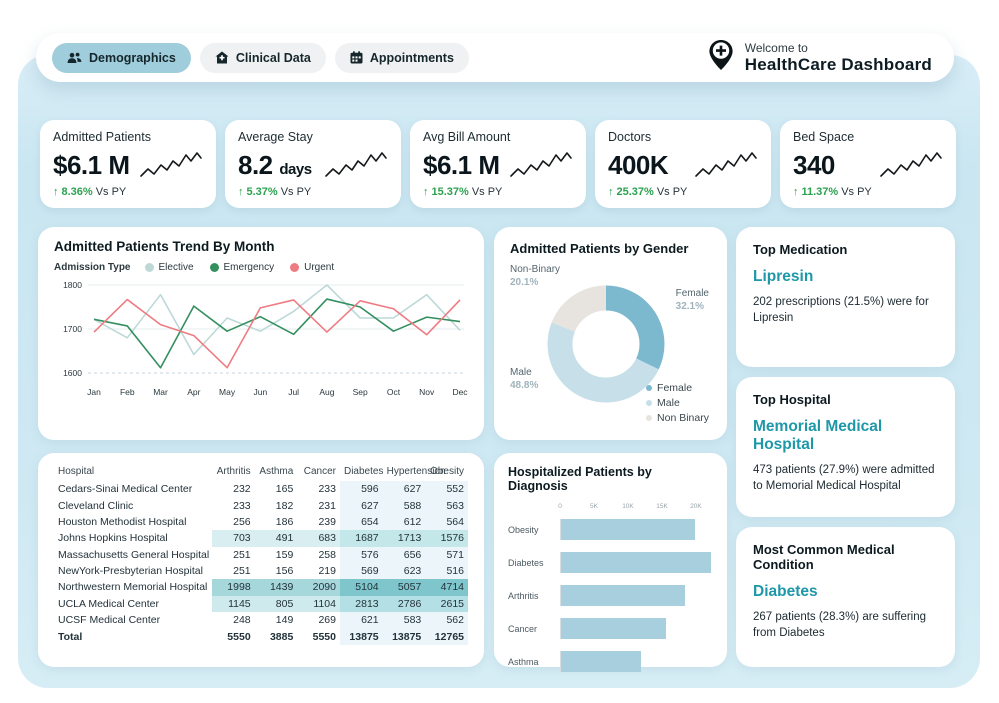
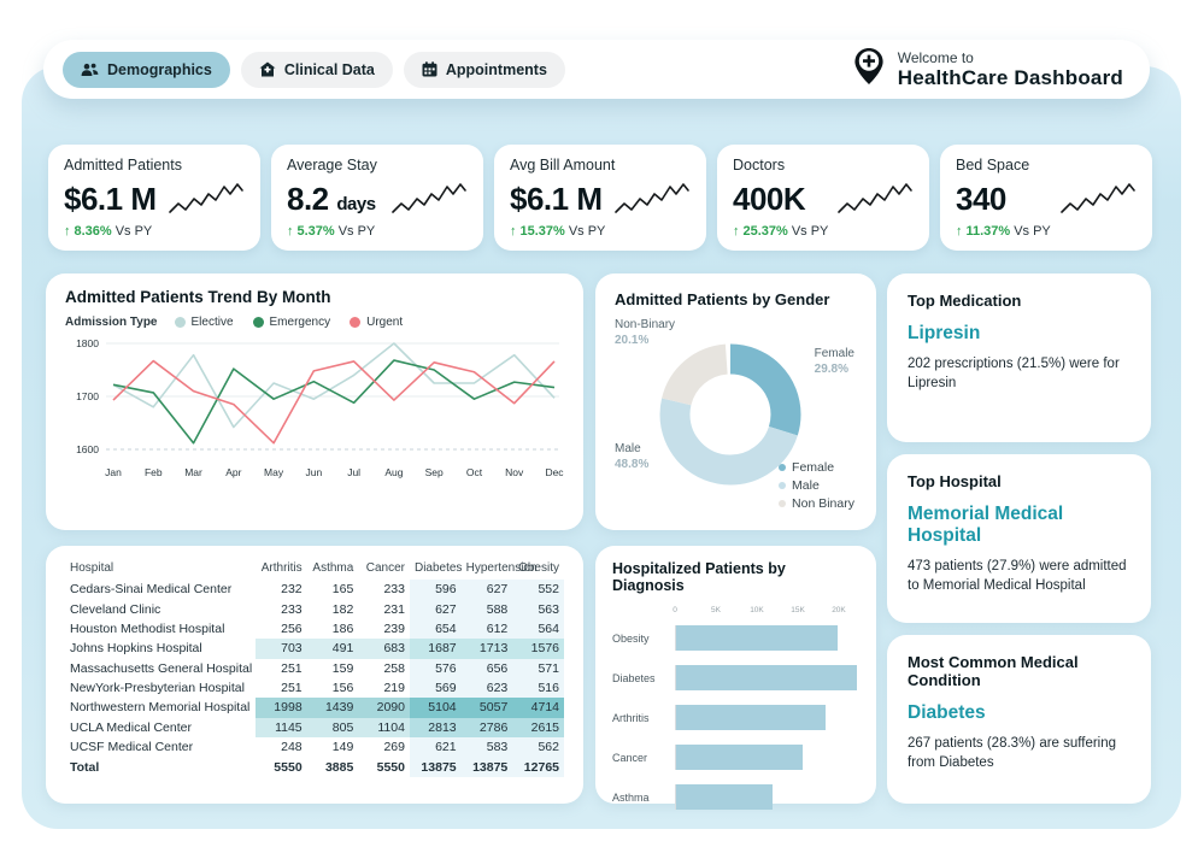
Admitted Patients by Gender/Female: 32.1% -> 29.8%
